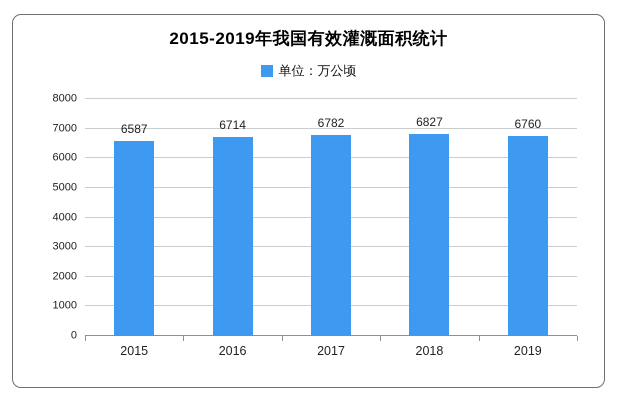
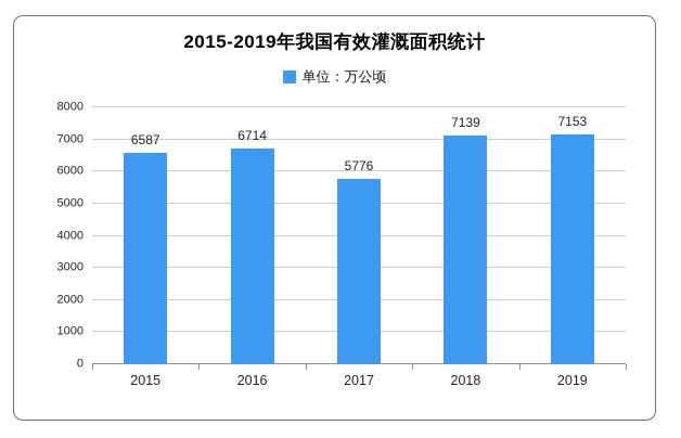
2017: 6782 -> 5776
2018: 6827 -> 7139
2019: 6760 -> 7153
